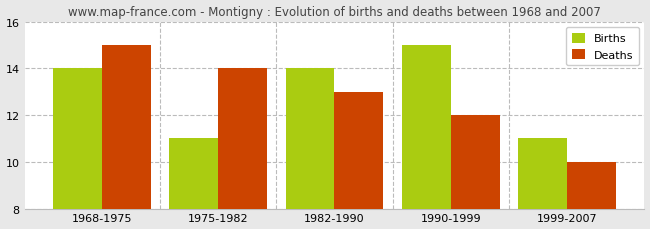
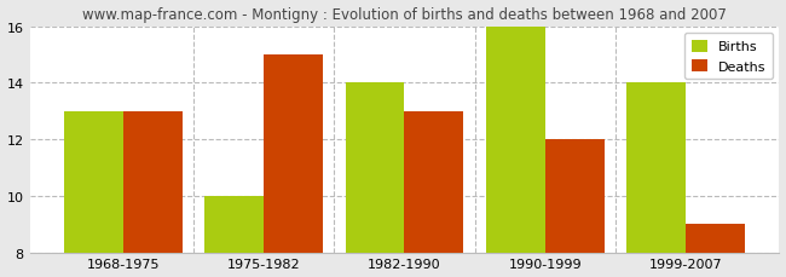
Births/1968-1975: 14 -> 13
Deaths/1968-1975: 15 -> 13
Births/1975-1982: 11 -> 10
Deaths/1975-1982: 14 -> 15
Births/1990-1999: 15 -> 16
Births/1999-2007: 11 -> 14
Deaths/1999-2007: 10 -> 9
